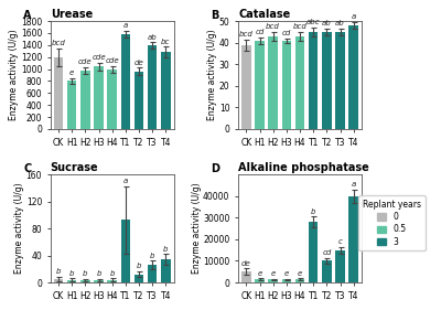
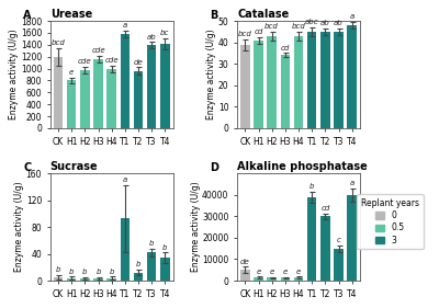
Urease/H3: 1040 -> 1160
Urease/T4: 1280 -> 1420
Catalase/H3: 41 -> 34
Sucrase/T3: 26 -> 42
Alkaline phosphatase/T1: 28000 -> 39000
Alkaline phosphatase/T2: 10000 -> 30000
